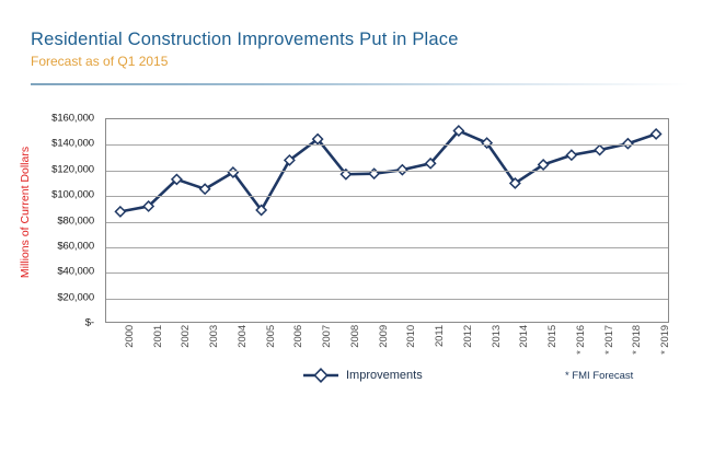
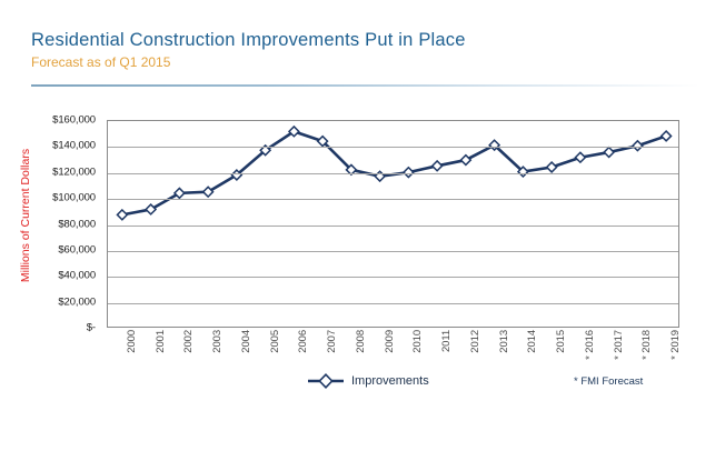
2002: $113000 -> $104000
2005: $89000 -> $138000
2006: $128000 -> $152000
2008: $117000 -> $122000
2012: $151000 -> $130000
2014: $110000 -> $121000
